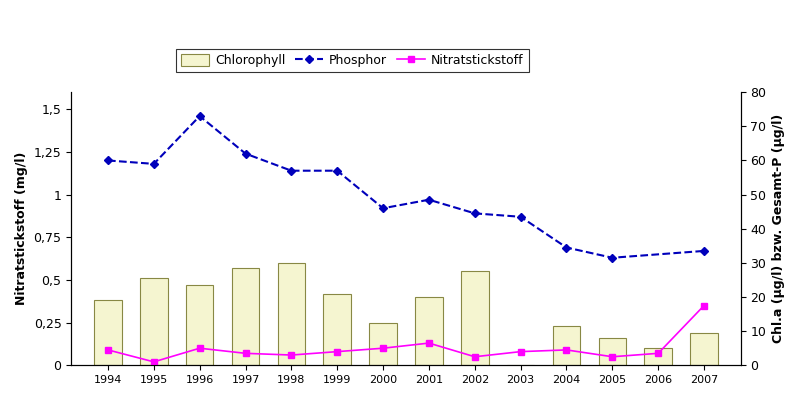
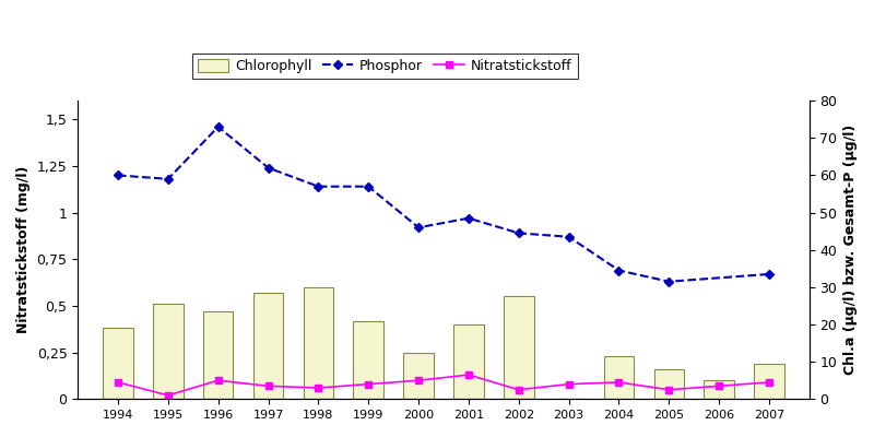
Nitratstickstoff/2007: 0,35 -> 0,09
